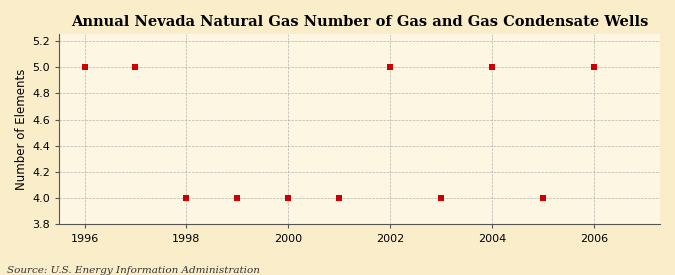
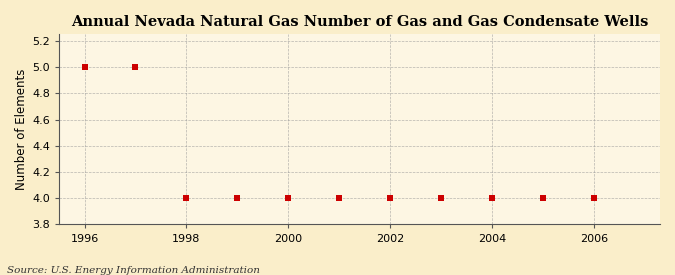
2002: 5 -> 4
2004: 5 -> 4
2006: 5 -> 4
